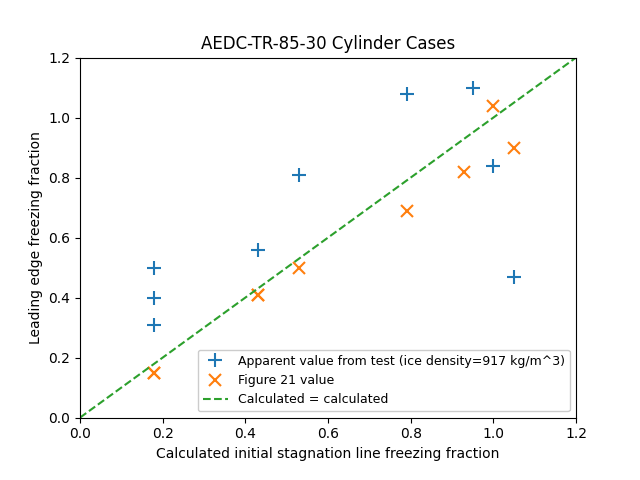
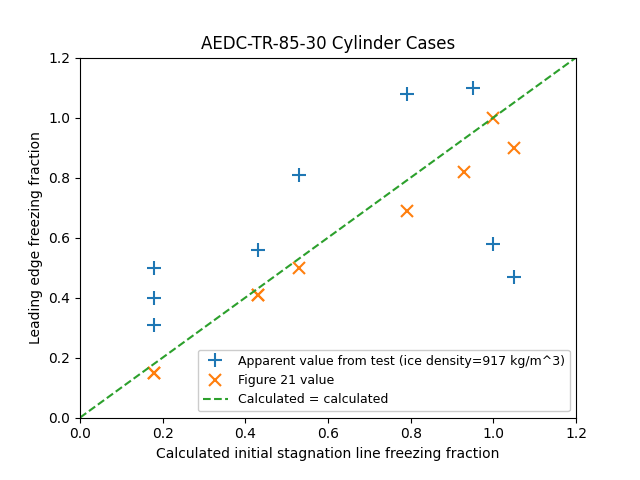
Apparent value from test (ice density=917 kg/m^3)/1.0: 0.84 -> 0.58
Figure 21 value/1.0: 1.04 -> 1.00
